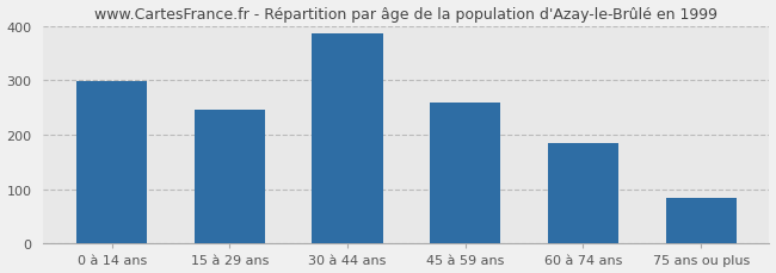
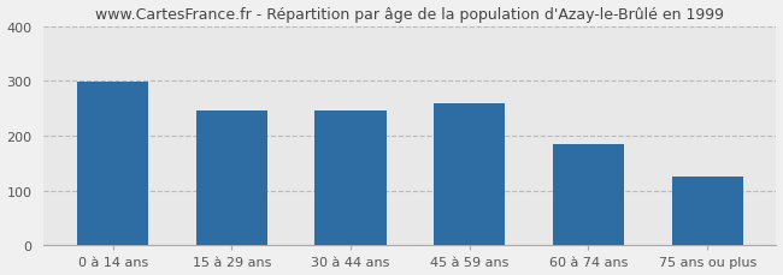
30 à 44 ans: 385 -> 245
75 ans ou plus: 83 -> 125
